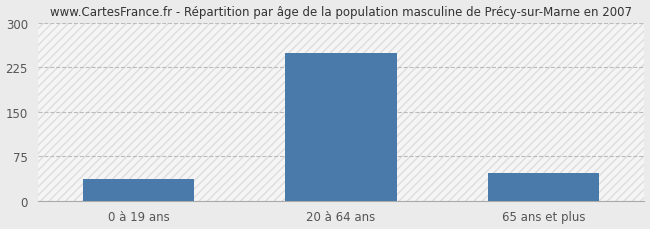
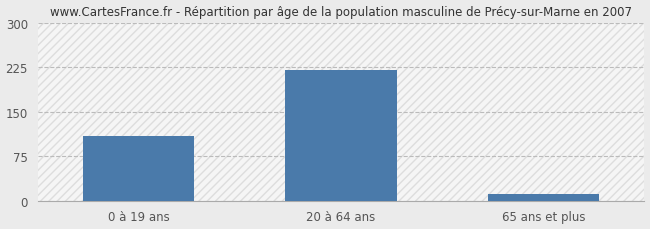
0 à 19 ans: 36 -> 110
20 à 64 ans: 250 -> 220
65 ans et plus: 46 -> 12
